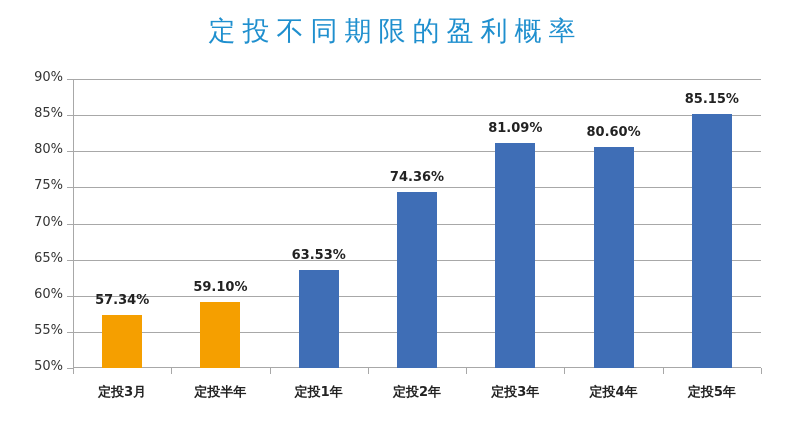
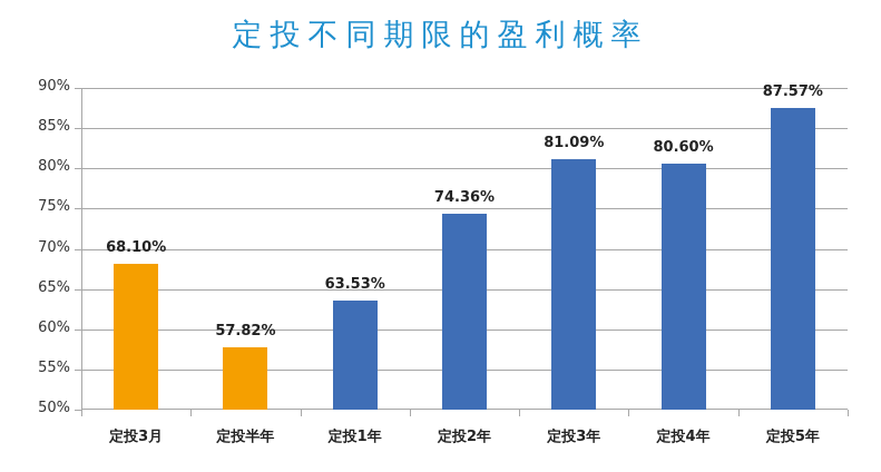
定投3月: 57.34% -> 68.10%
定投半年: 59.10% -> 57.82%
定投5年: 85.15% -> 87.57%
